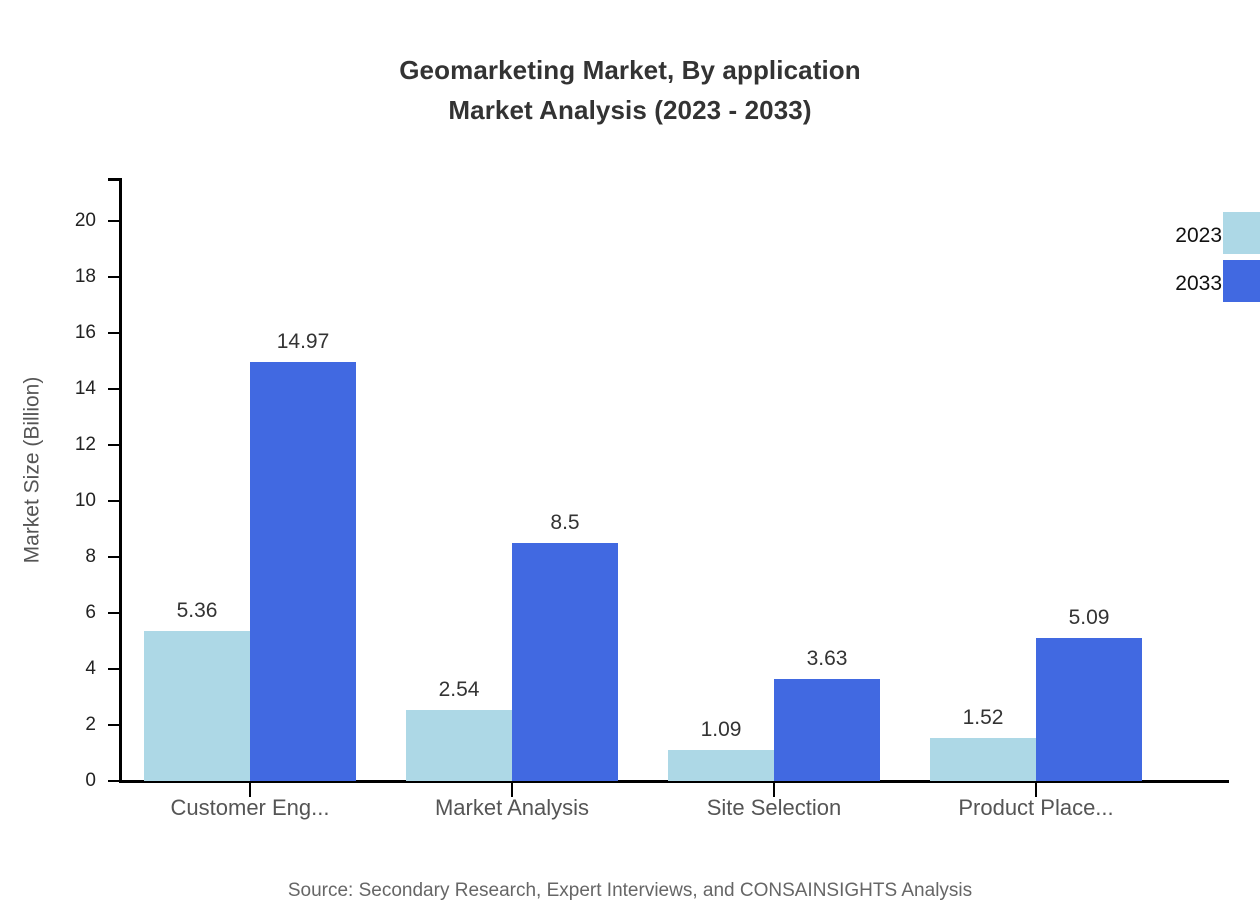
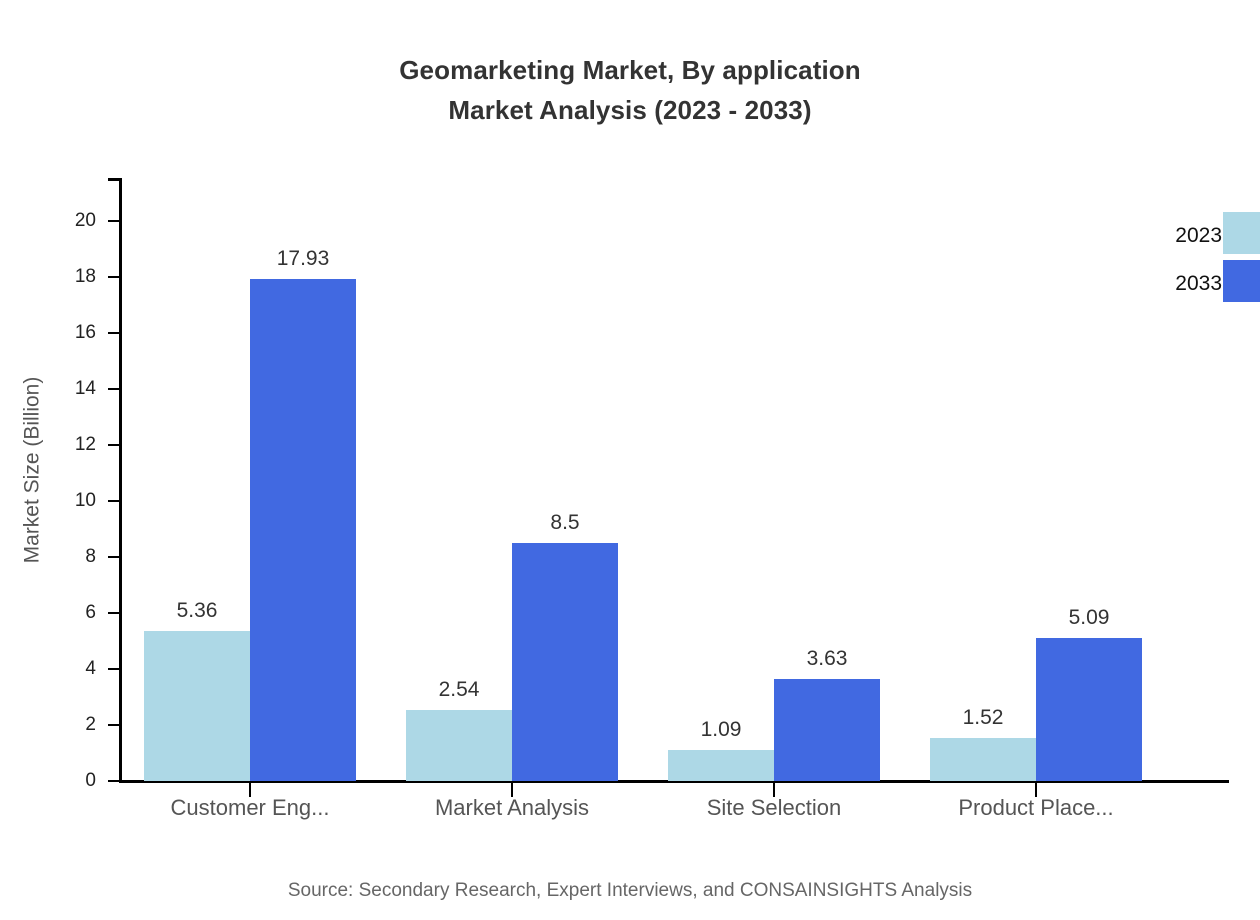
2033/Customer Eng...: 14.97 -> 17.93
